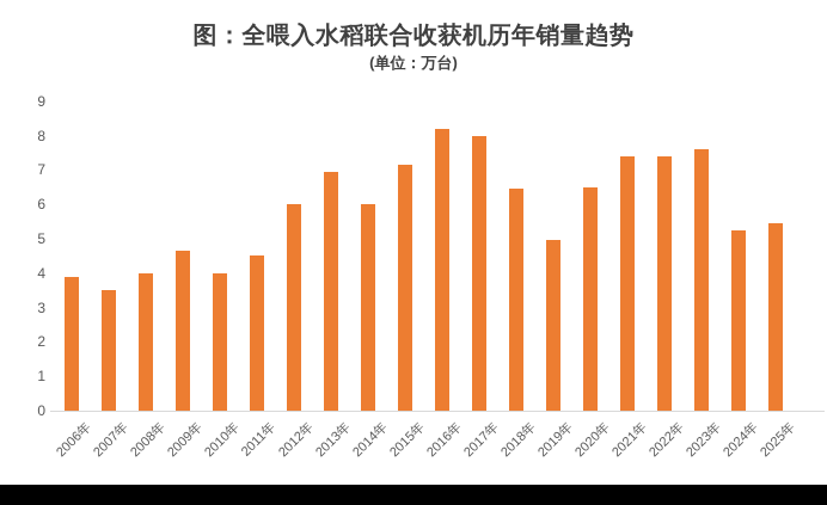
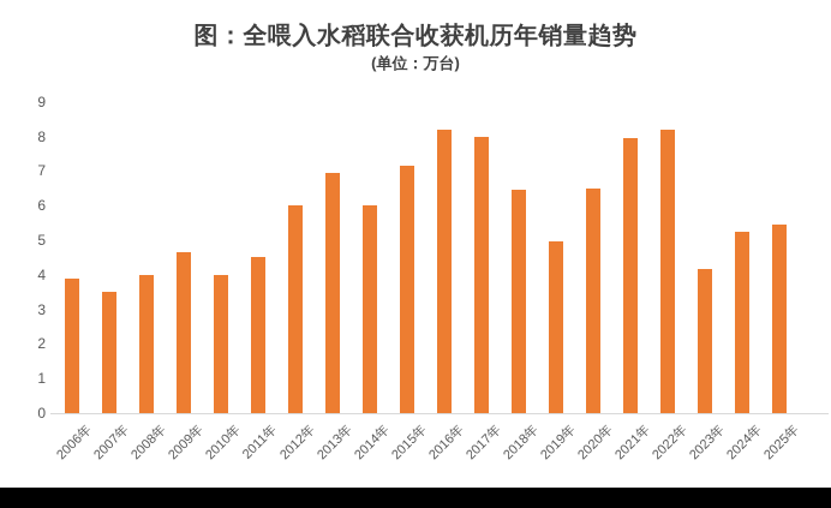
2021年: 7.4 -> 8.0
2022年: 7.4 -> 8.2
2023年: 7.6 -> 4.2
